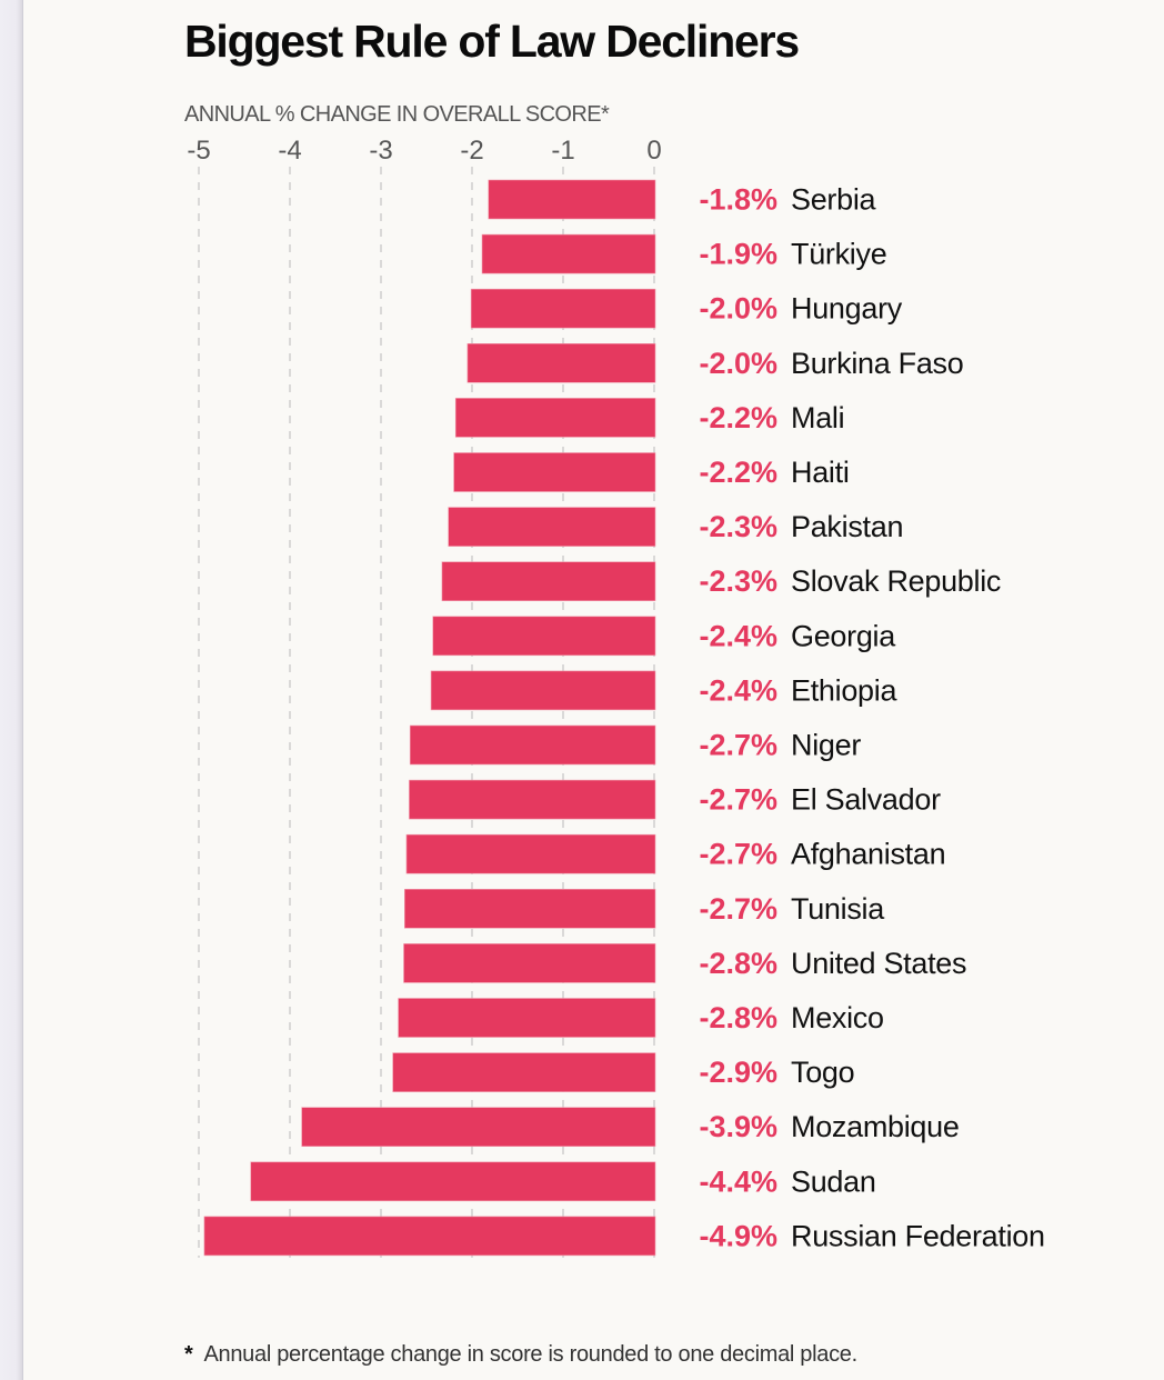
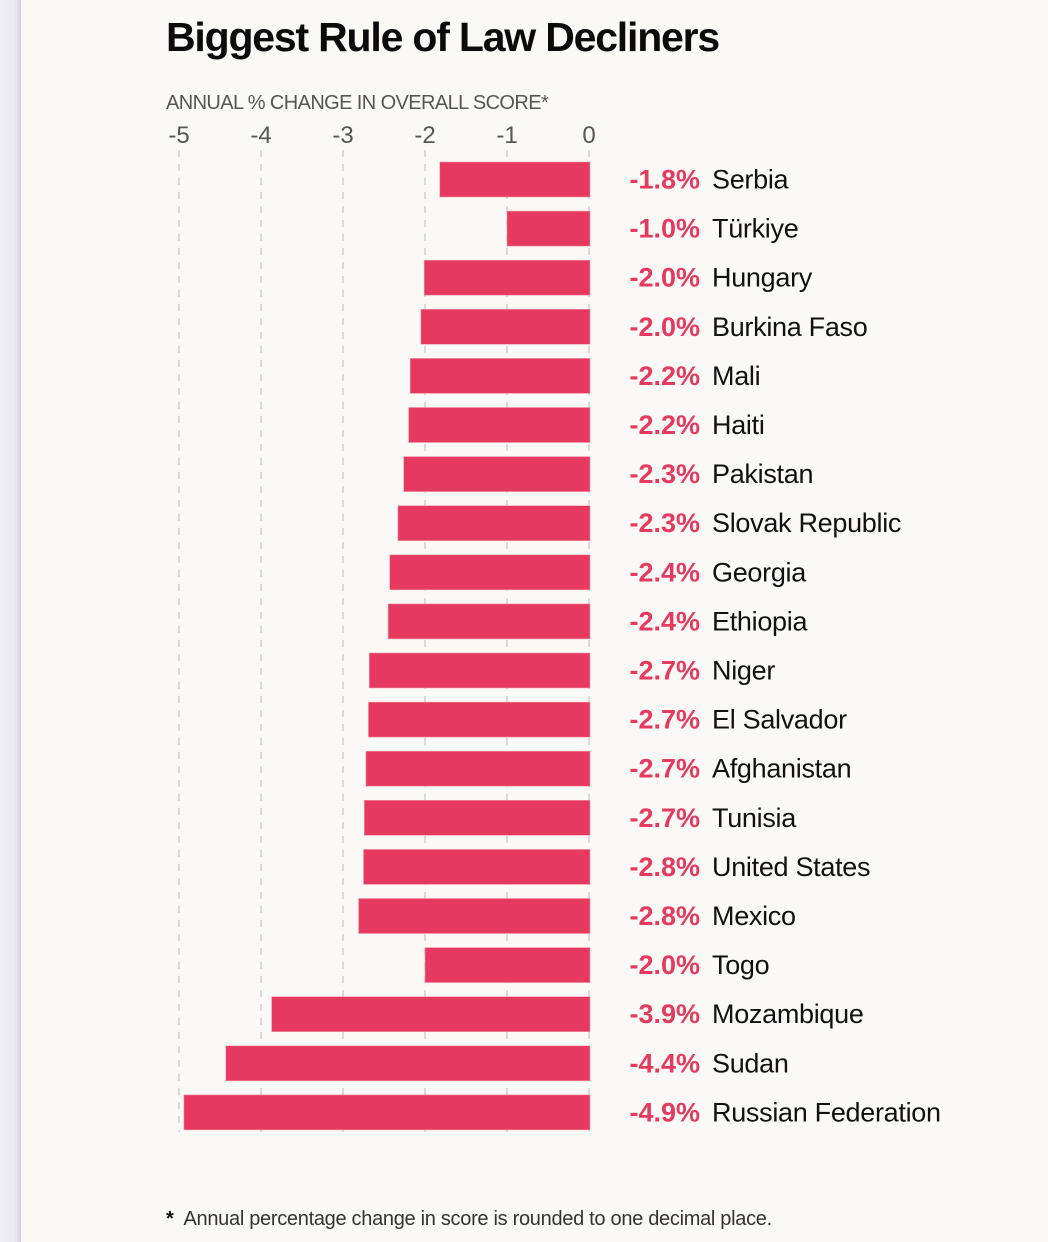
Türkiye: -1.9% -> -1.0%
Togo: -2.9% -> -2.0%
